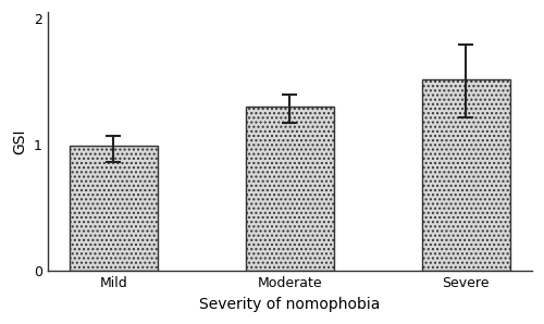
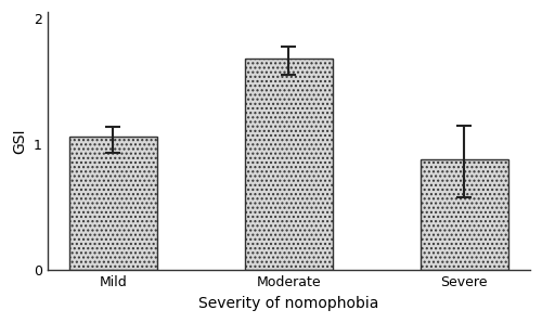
Mild: 0.99 -> 1.06
Moderate: 1.30 -> 1.68
Severe: 1.52 -> 0.88
